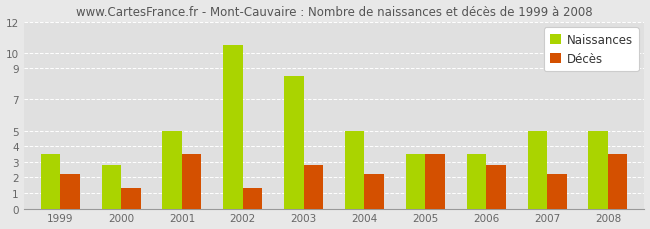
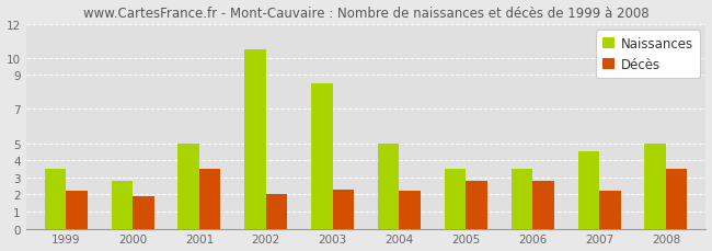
Décès/2000: 1.3 -> 1.9
Décès/2002: 1.3 -> 2.0
Décès/2003: 2.8 -> 2.3
Décès/2005: 3.5 -> 2.8
Naissances/2007: 5.0 -> 4.5
